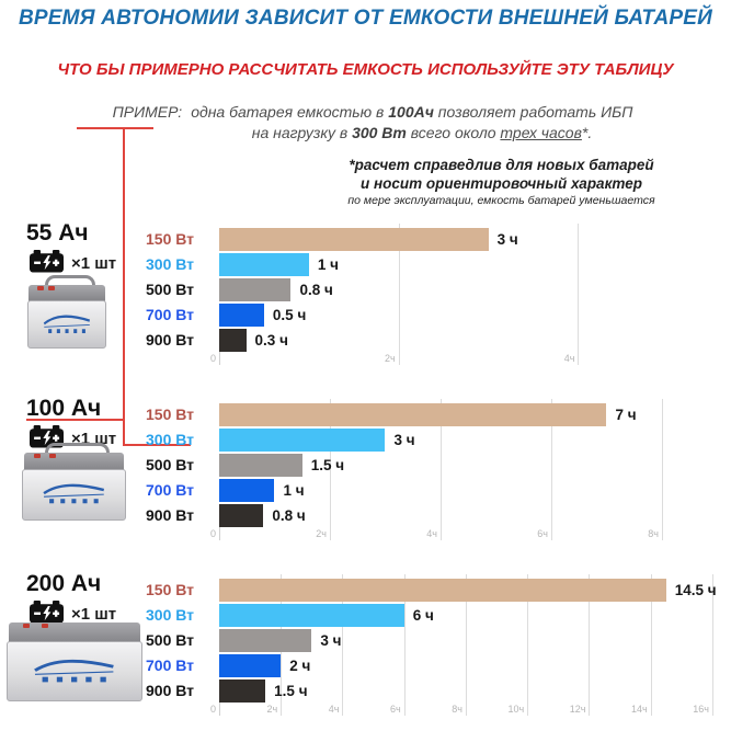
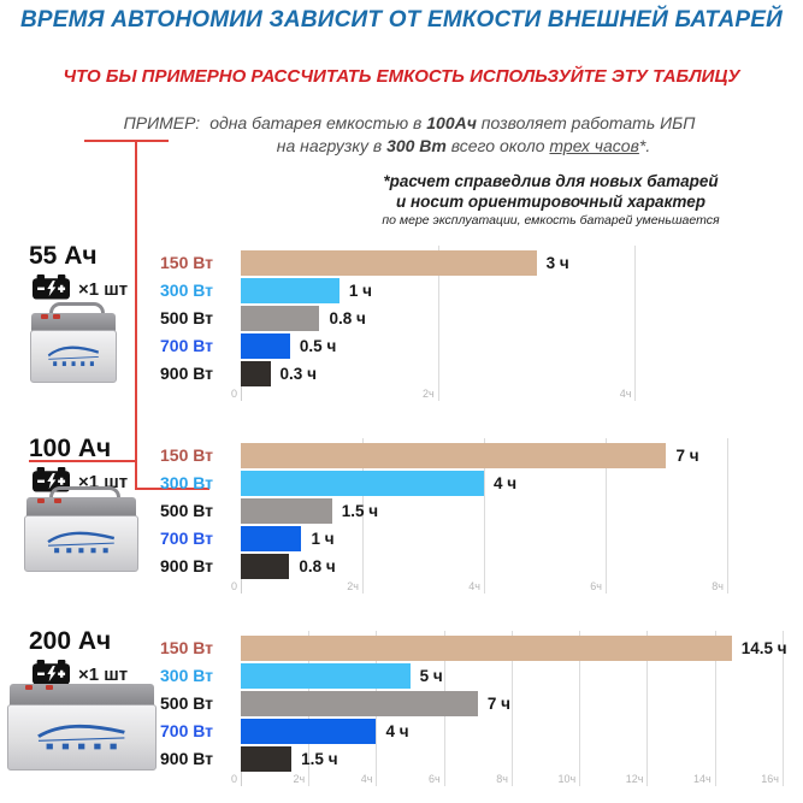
100 Ач/300 Вт: 3 -> 4
200 Ач/300 Вт: 6 -> 5
200 Ач/500 Вт: 3 -> 7
200 Ач/700 Вт: 2 -> 4
